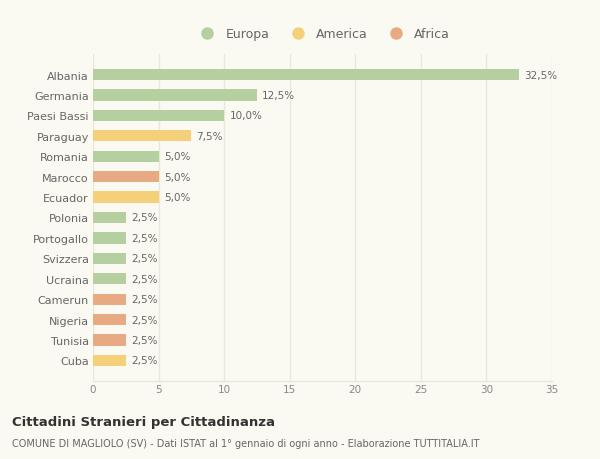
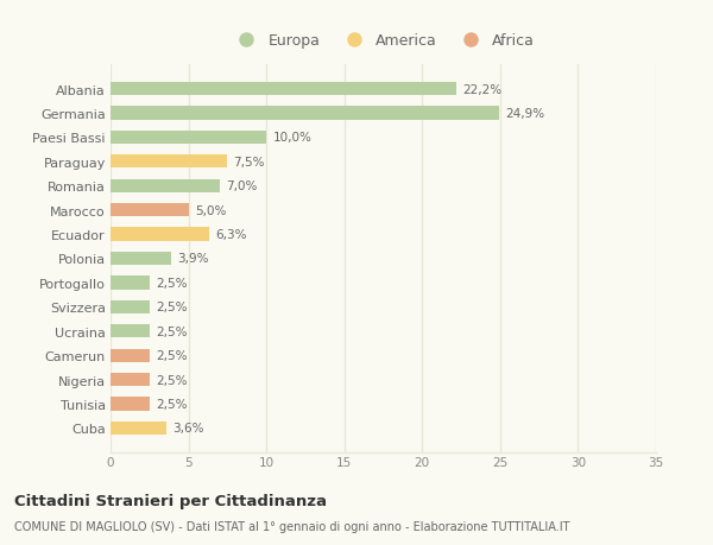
Albania: 32,5% -> 22,2%
Germania: 12,5% -> 24,9%
Romania: 5,0% -> 7,0%
Ecuador: 5,0% -> 6,3%
Polonia: 2,5% -> 3,9%
Cuba: 2,5% -> 3,6%
